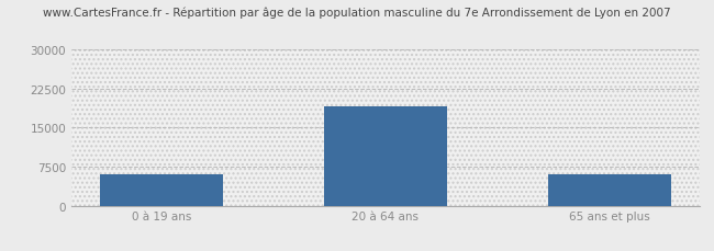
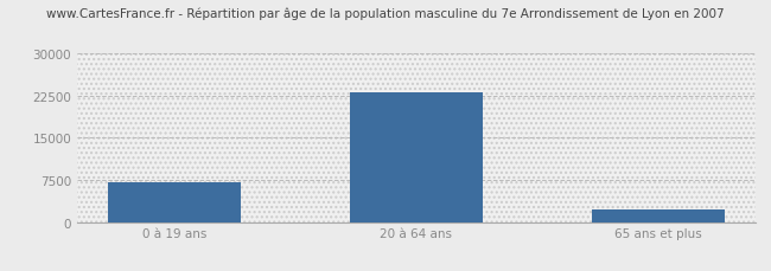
0 à 19 ans: 6000 -> 7100
20 à 64 ans: 19000 -> 23100
65 ans et plus: 6000 -> 2200
